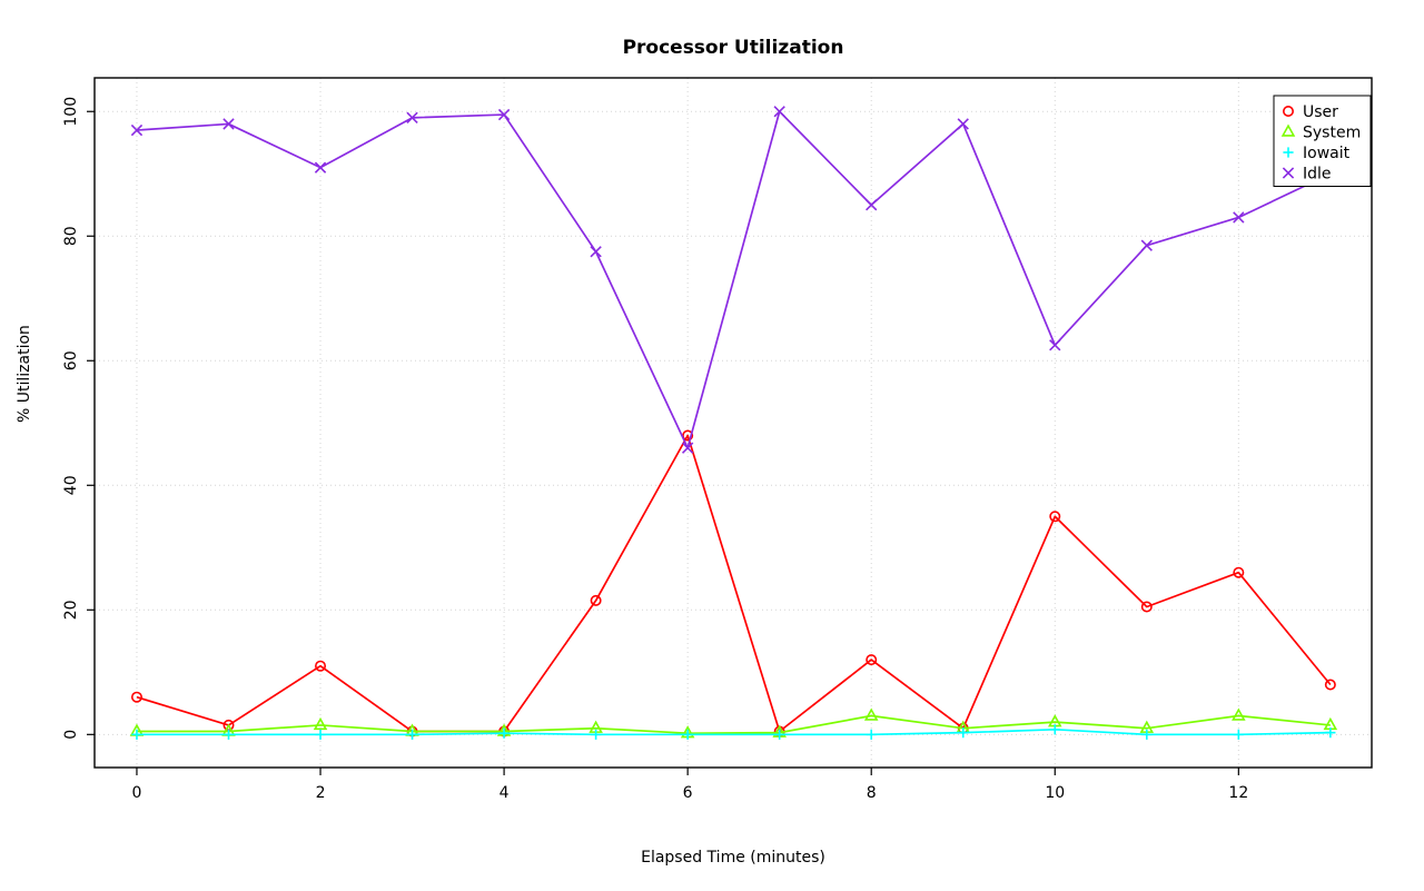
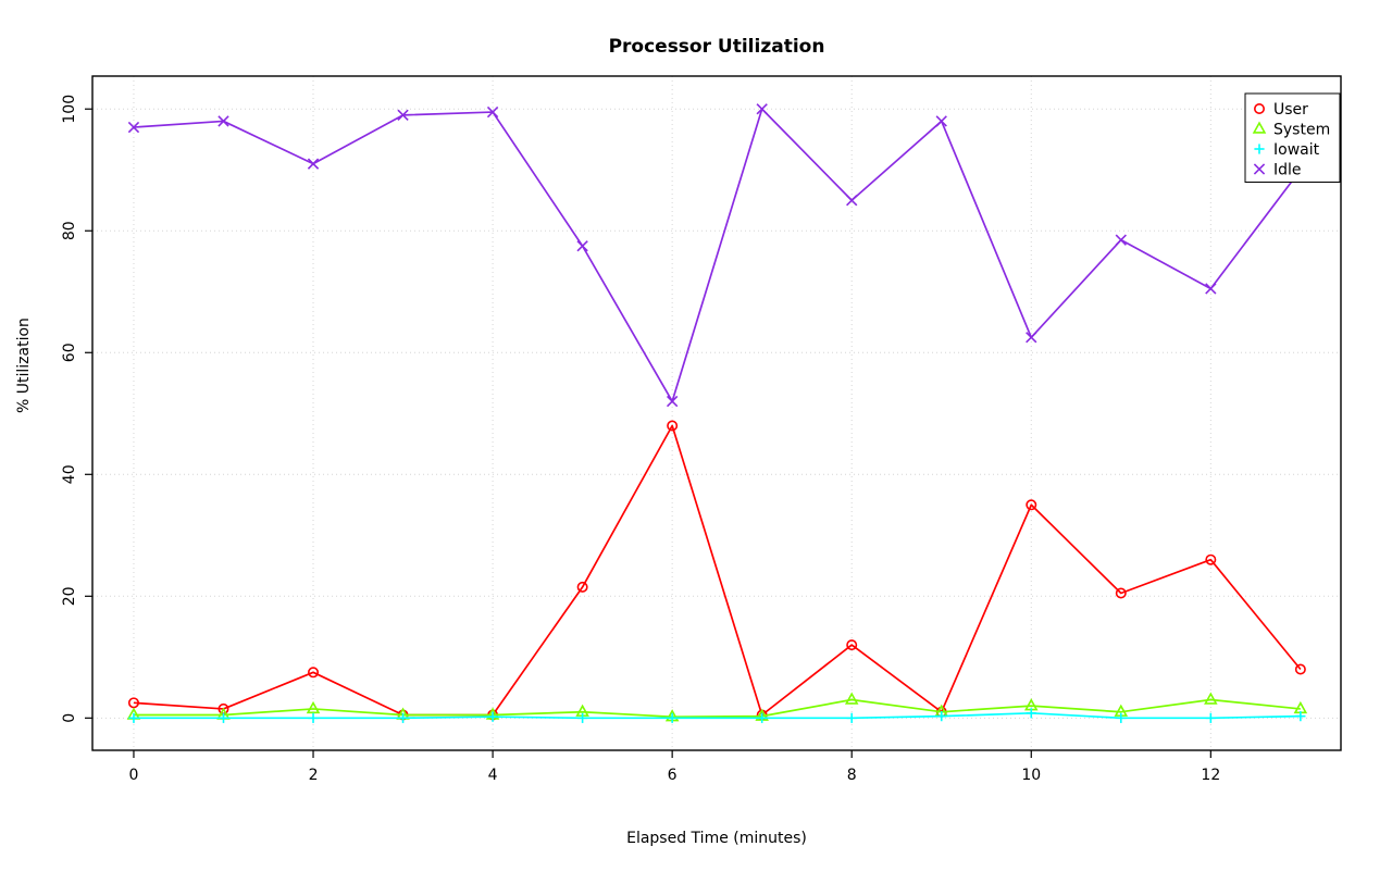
User/0: 6 -> 2
User/2: 11 -> 8
Idle/6: 46 -> 52
Idle/12: 83 -> 70
